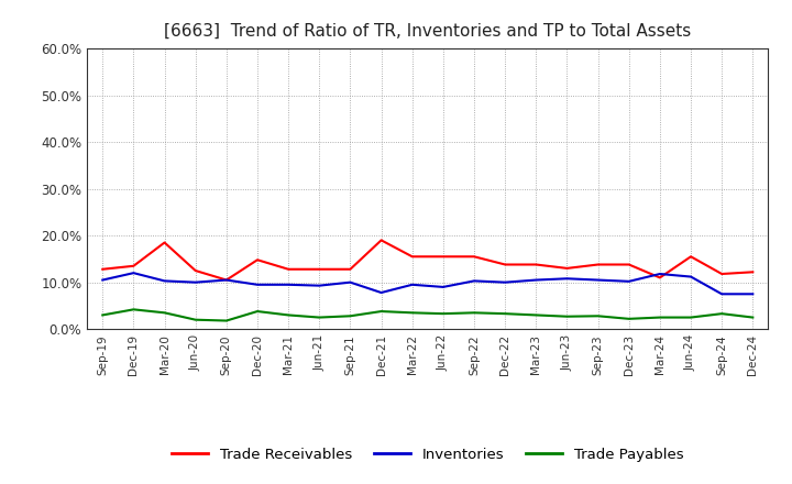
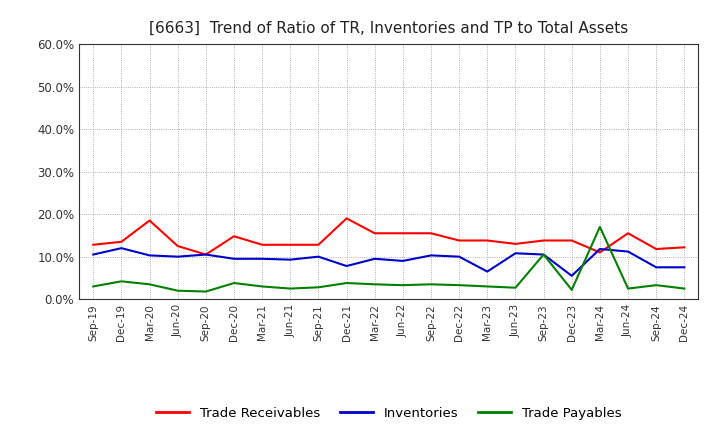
Inventories/Mar-23: 10.5% -> 6.5%
Trade Payables/Sep-23: 2.8% -> 10.5%
Inventories/Dec-23: 10.2% -> 5.5%
Trade Payables/Mar-24: 2.5% -> 17.0%
